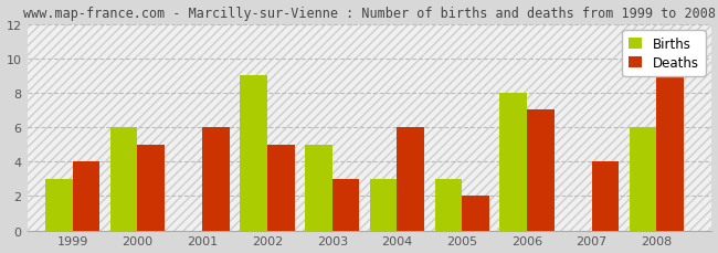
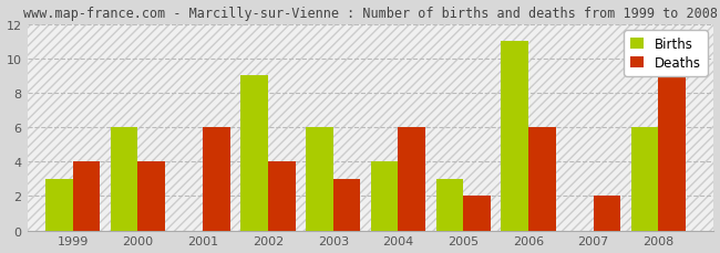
Deaths/2000: 5 -> 4
Deaths/2002: 5 -> 4
Births/2003: 5 -> 6
Births/2004: 3 -> 4
Births/2006: 8 -> 11
Deaths/2006: 7 -> 6
Deaths/2007: 4 -> 2
